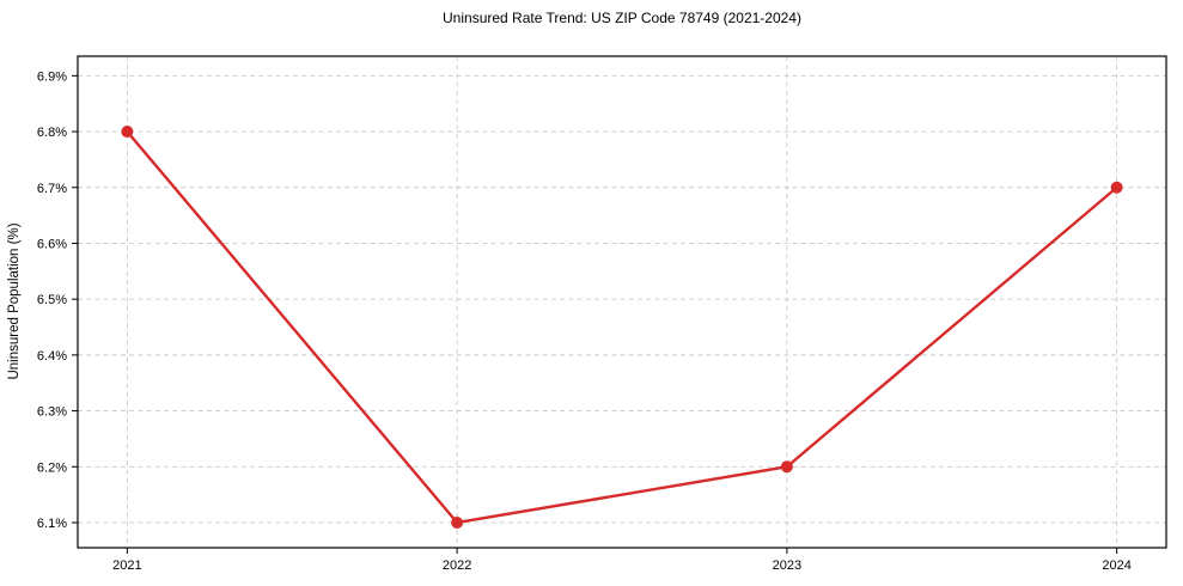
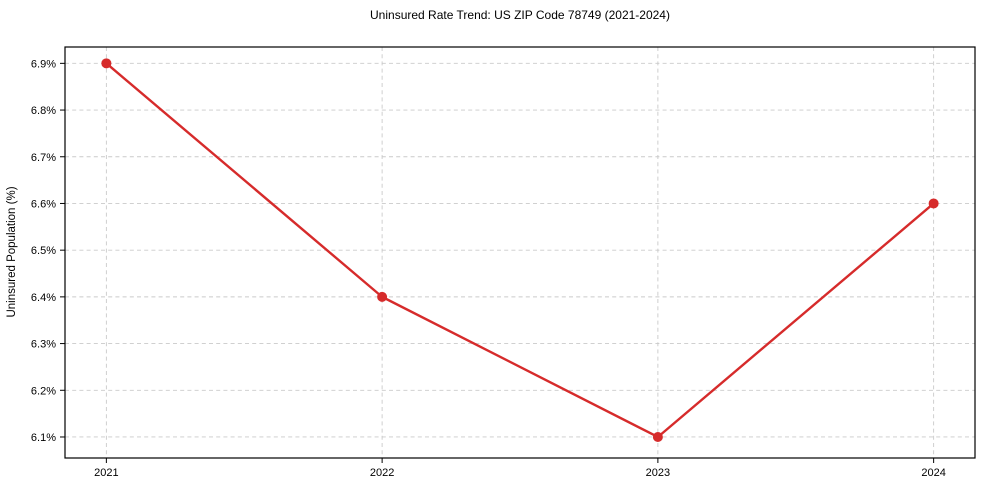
2021: 6.8% -> 6.9%
2022: 6.1% -> 6.4%
2023: 6.2% -> 6.1%
2024: 6.7% -> 6.6%
